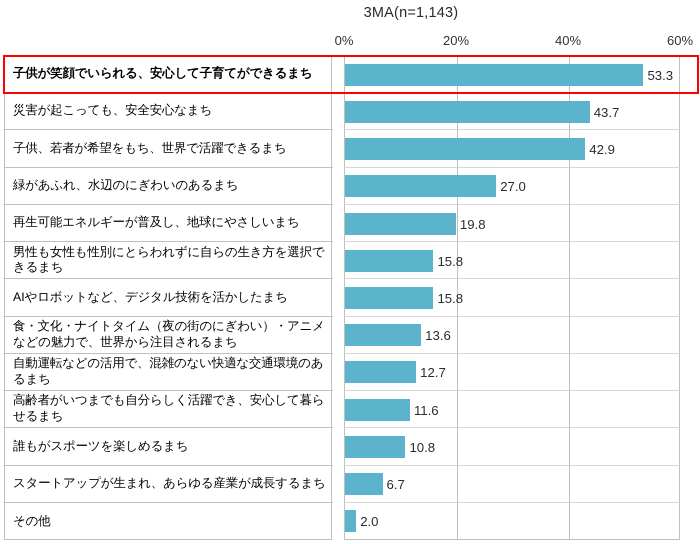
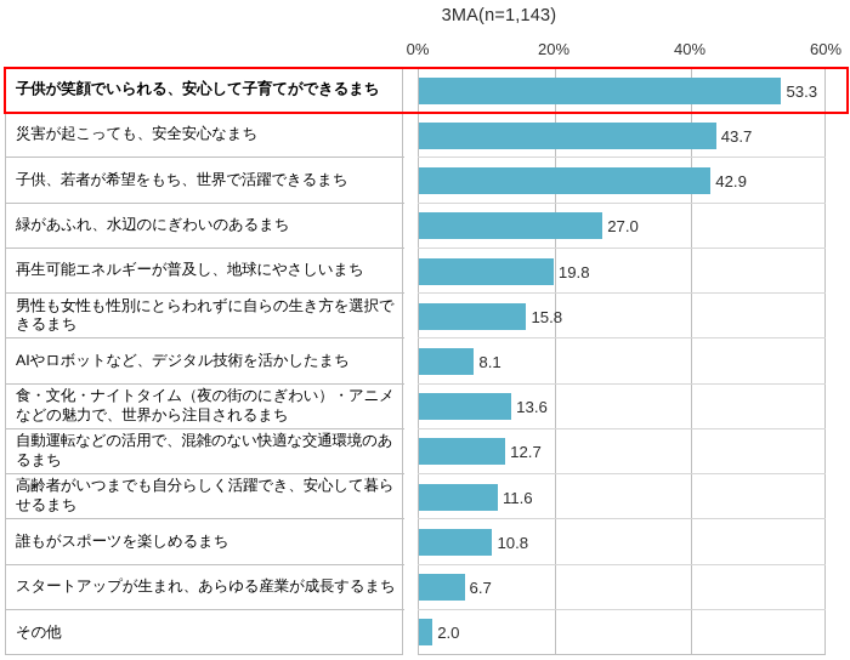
AIやロボットなど、デジタル技術を活かしたまち: 15.8 -> 8.1
